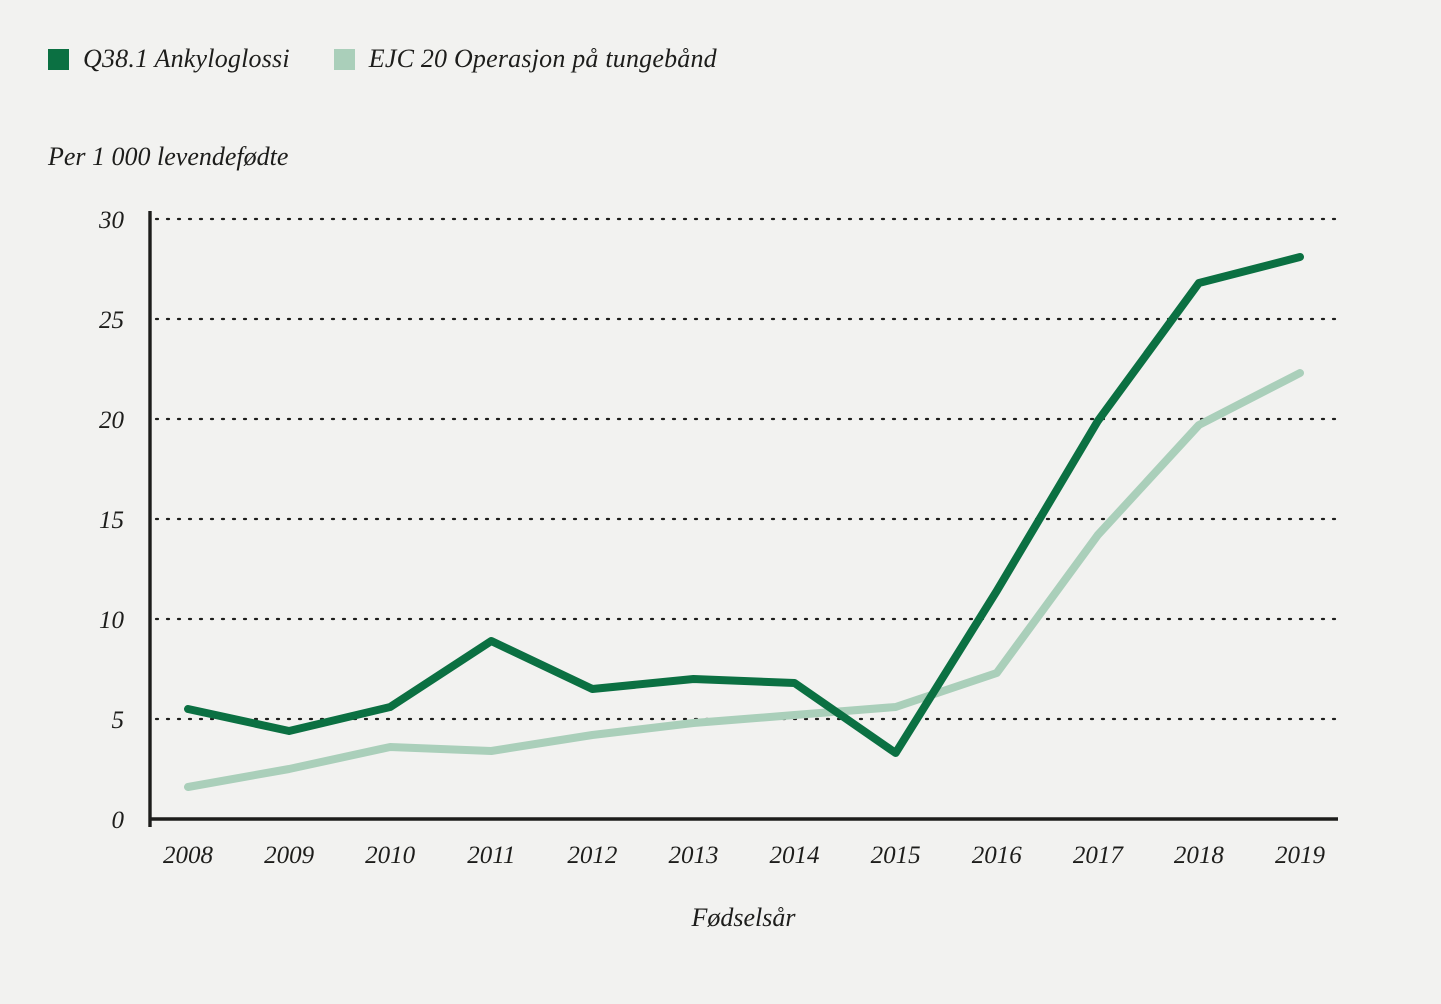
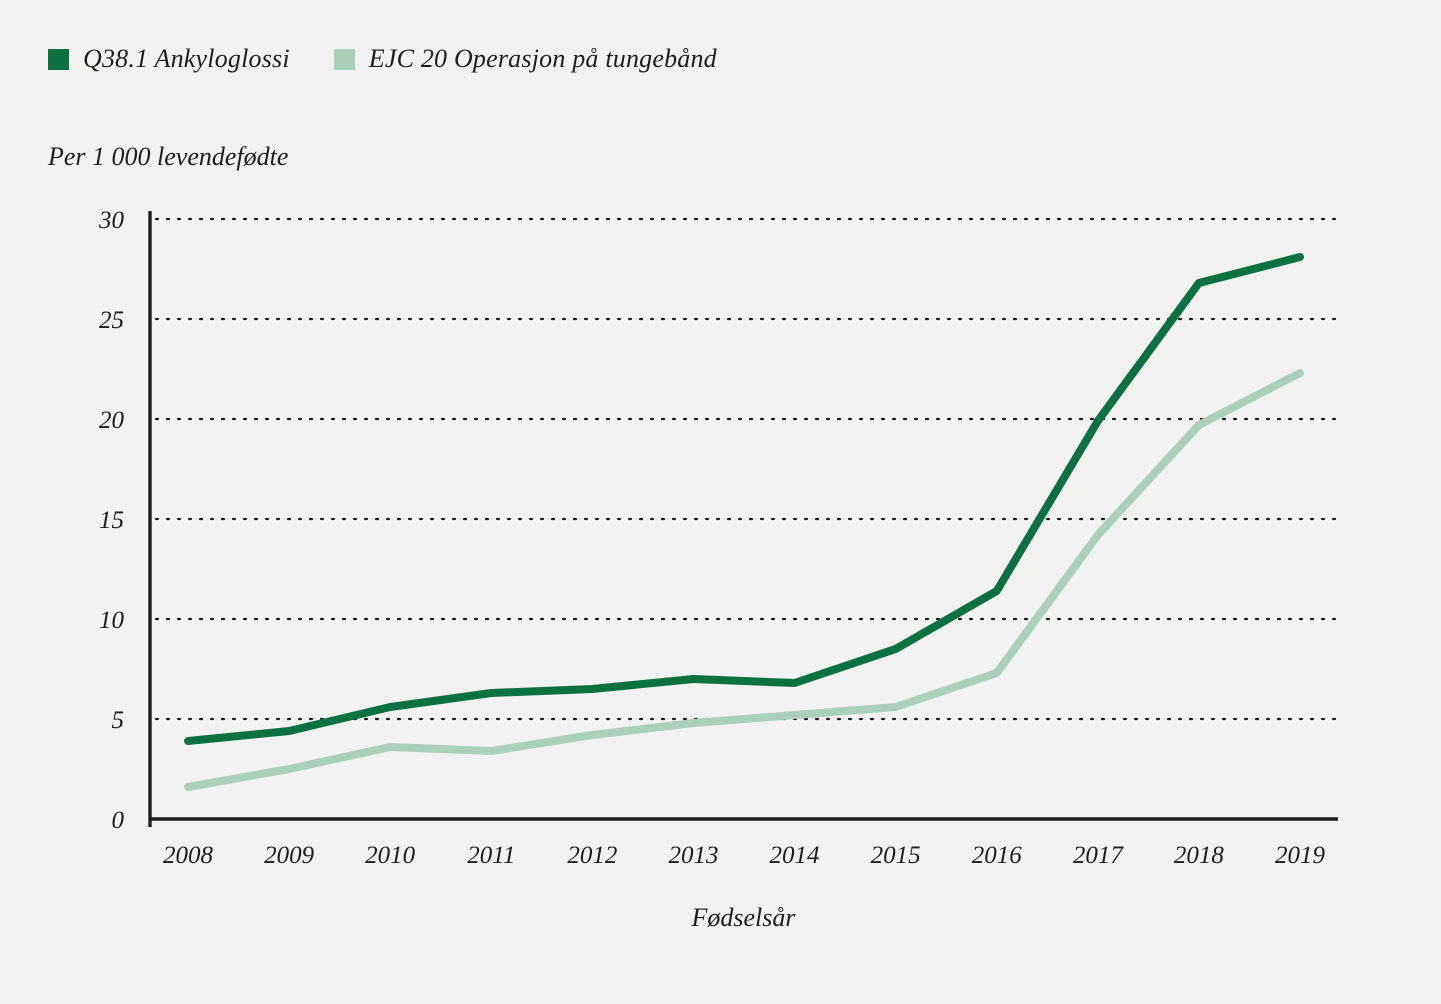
Q38.1 Ankyloglossi/2008: 5.5 -> 3.9
Q38.1 Ankyloglossi/2011: 8.9 -> 6.3
Q38.1 Ankyloglossi/2015: 3.3 -> 8.5
